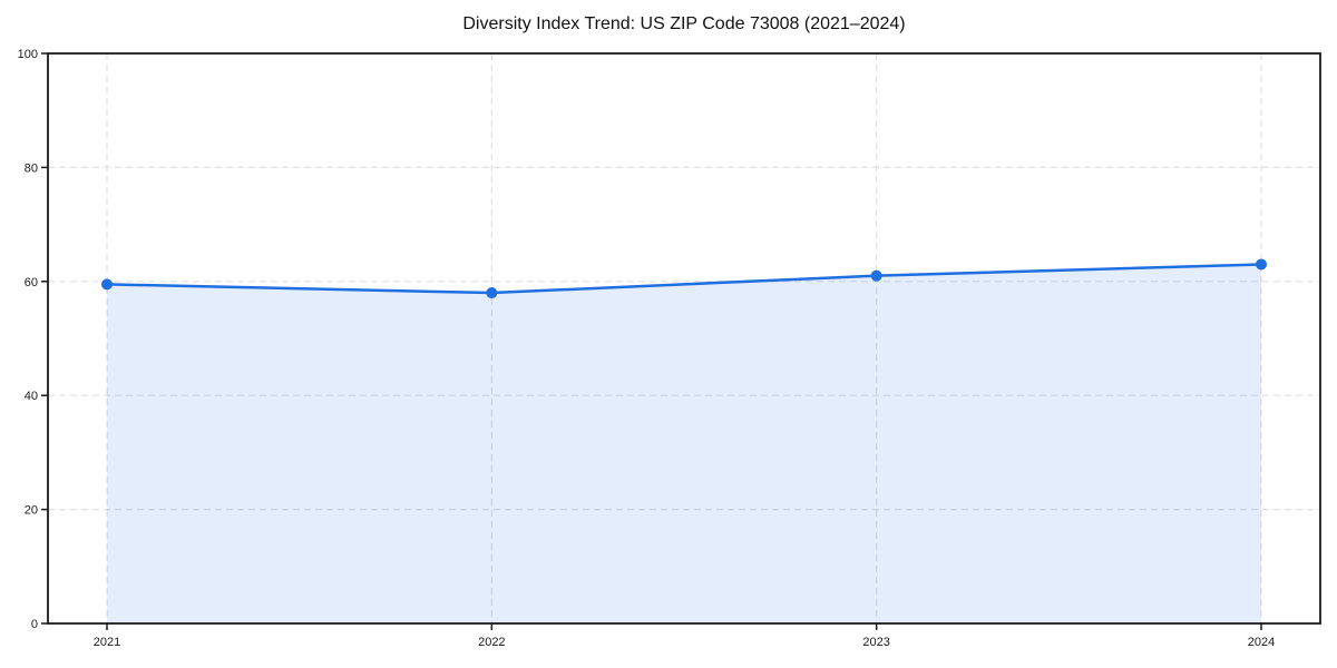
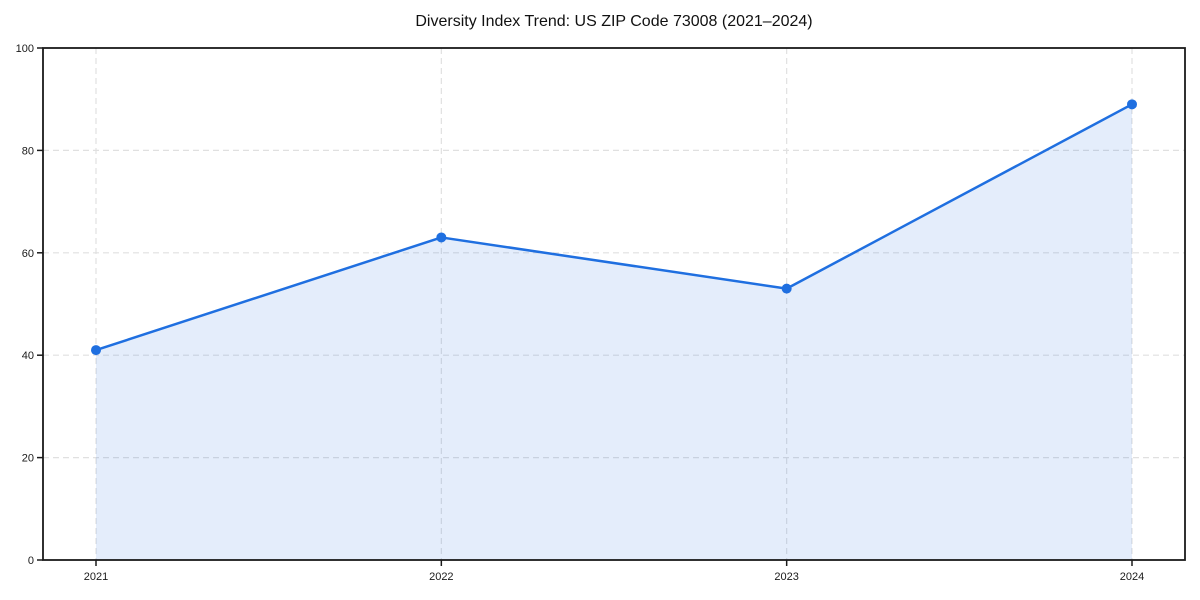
2021: 60 -> 41
2022: 58 -> 63
2023: 61 -> 53
2024: 63 -> 89
